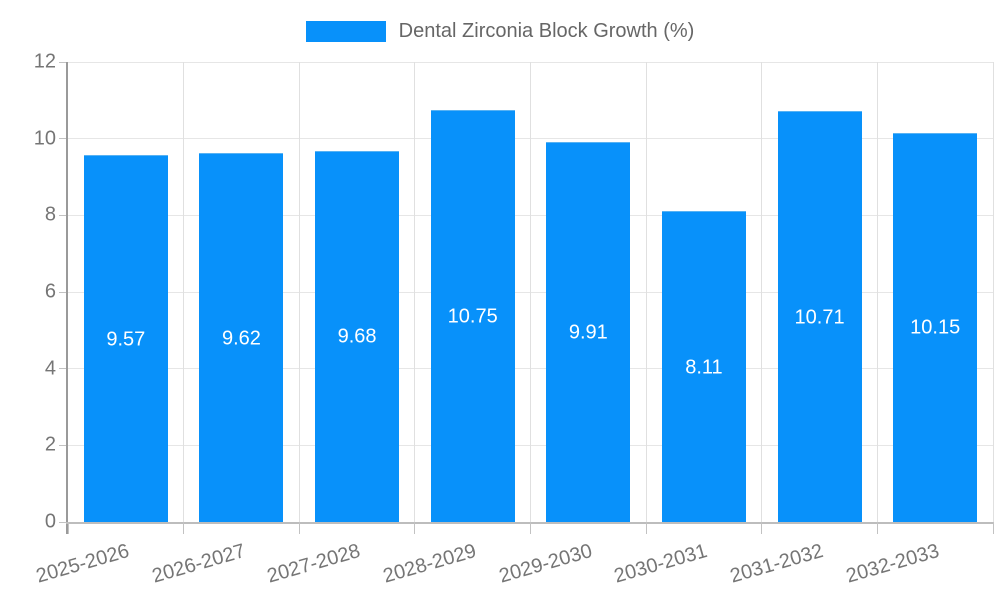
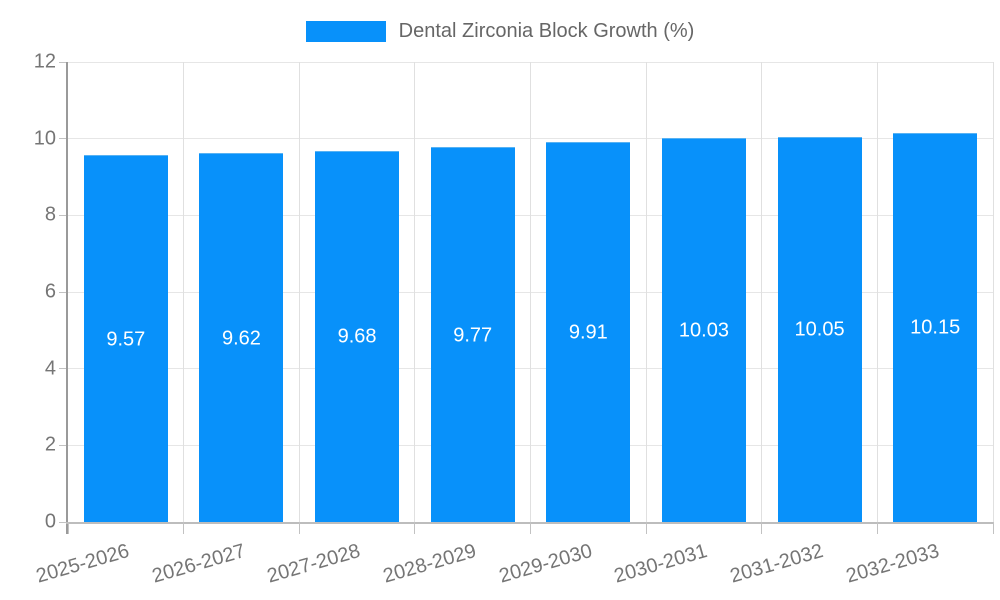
2028-2029: 10.75 -> 9.77
2030-2031: 8.11 -> 10.03
2031-2032: 10.71 -> 10.05
